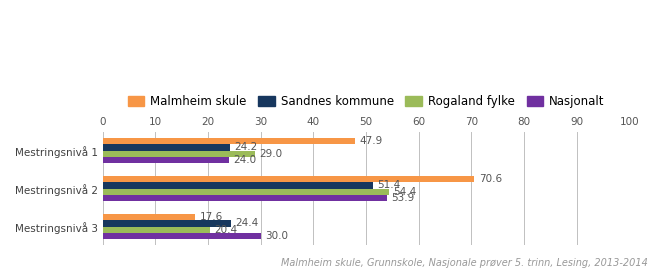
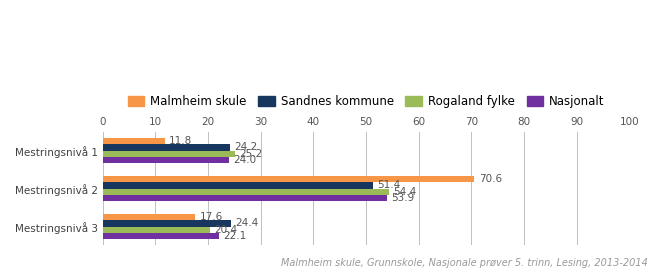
Malmheim skule/Mestringsnivå 1: 47.9 -> 11.8
Rogaland fylke/Mestringsnivå 1: 29.0 -> 25.2
Nasjonalt/Mestringsnivå 3: 30.0 -> 22.1
